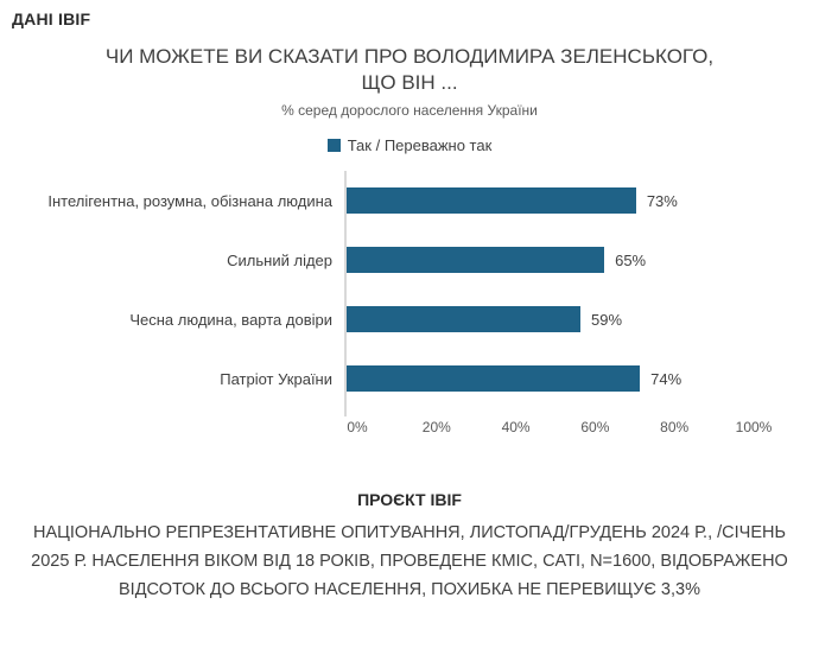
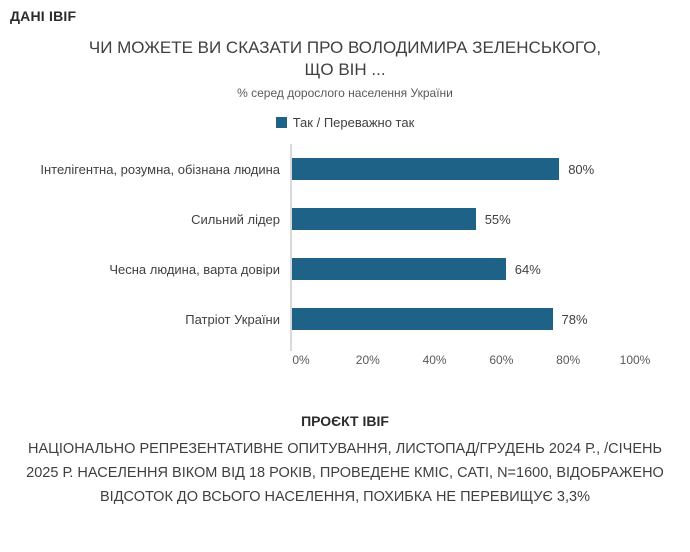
Інтелігентна, розумна, обізнана людина: 73% -> 80%
Сильний лідер: 65% -> 55%
Чесна людина, варта довіри: 59% -> 64%
Патріот України: 74% -> 78%
